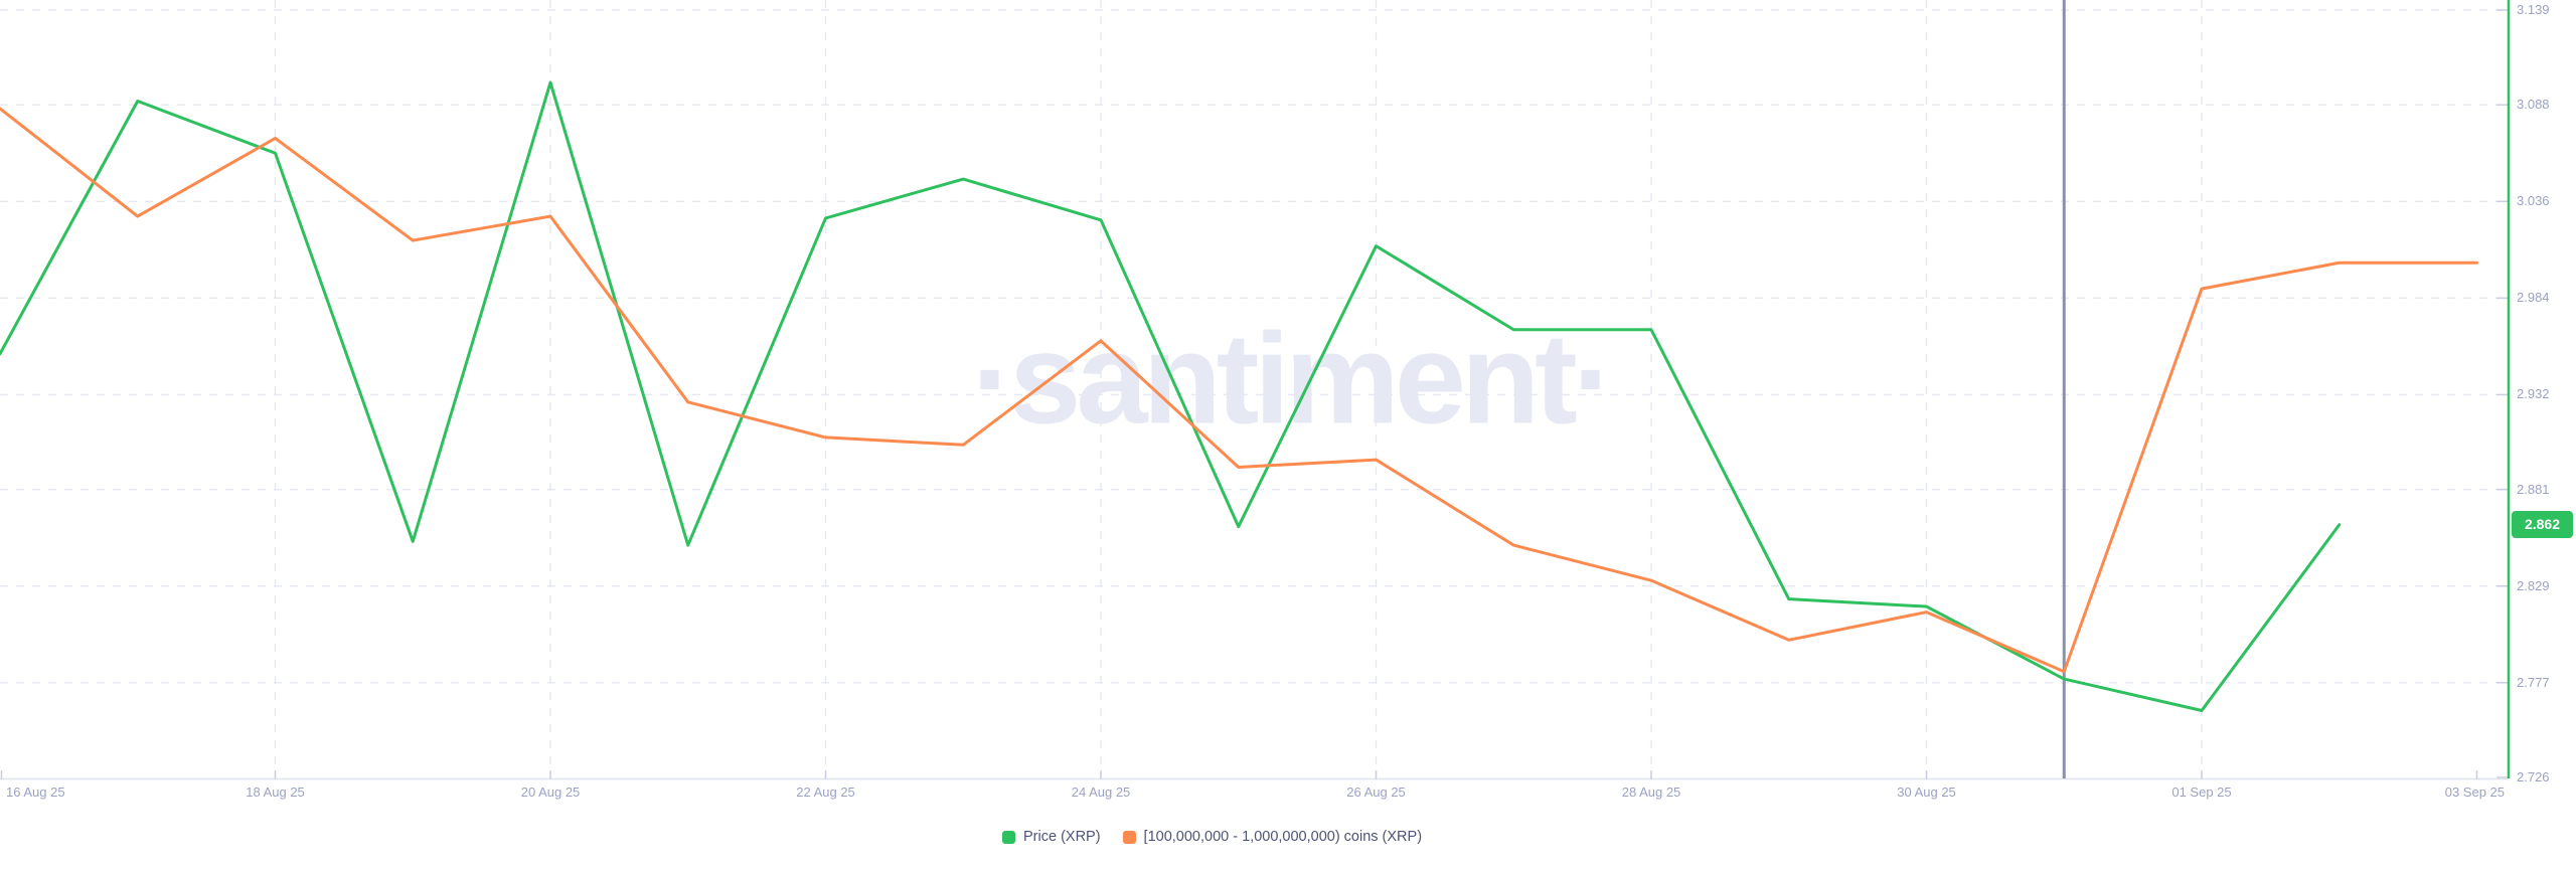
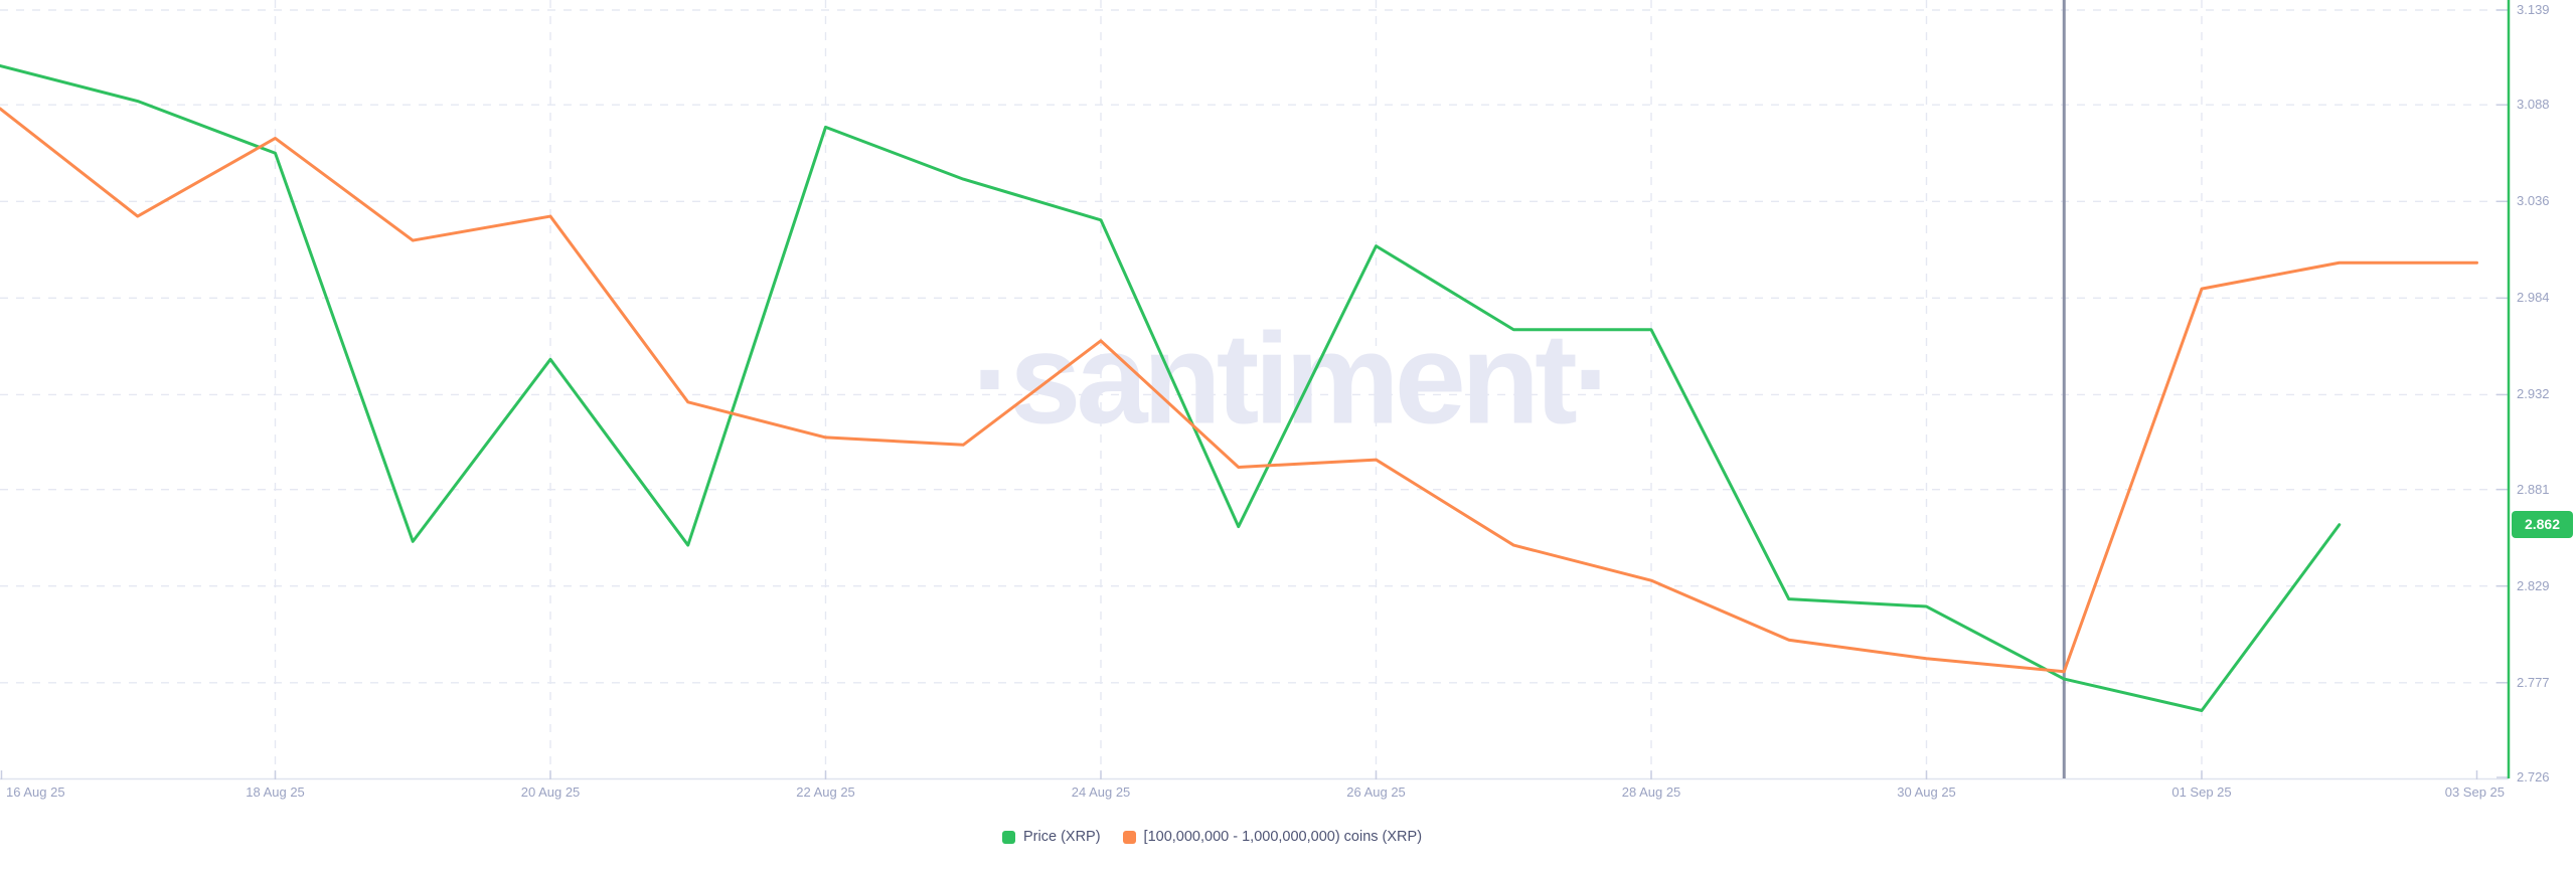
Price (XRP)/16 Aug 25: 2.954 -> 3.109
Price (XRP)/20 Aug 25: 3.100 -> 2.951
Price (XRP)/22 Aug 25: 3.027 -> 3.076
[100,000,000 - 1,000,000,000) coins (XRP)/30 Aug 25: 2.815 -> 2.790
